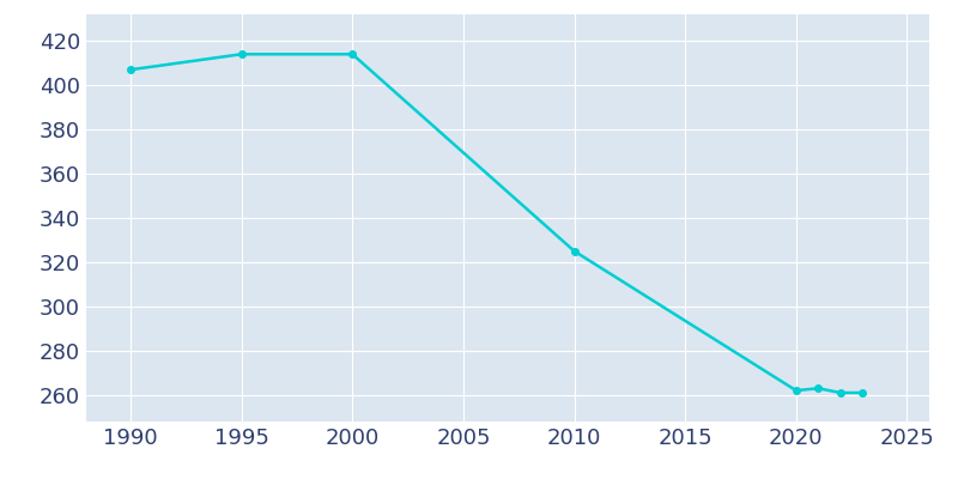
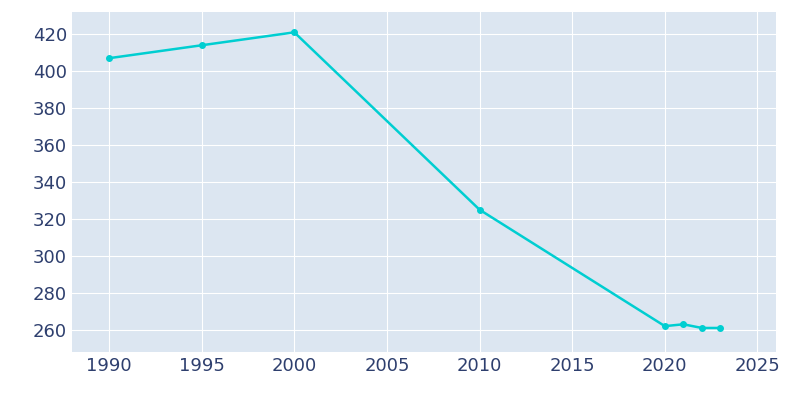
2000: 414 -> 421
